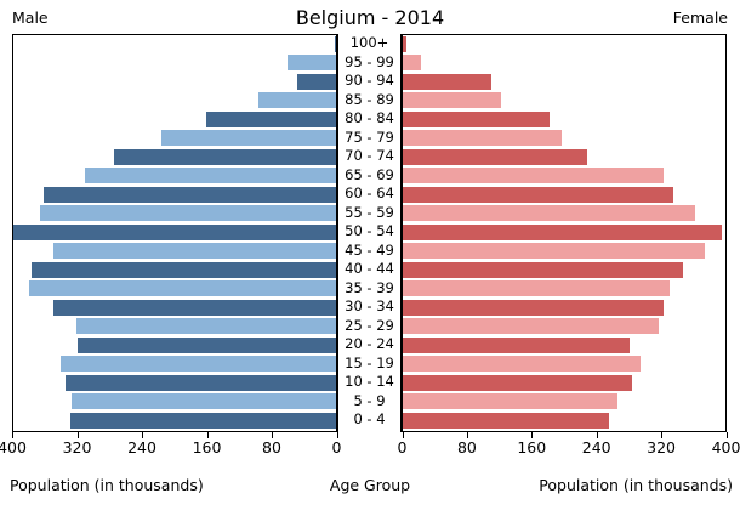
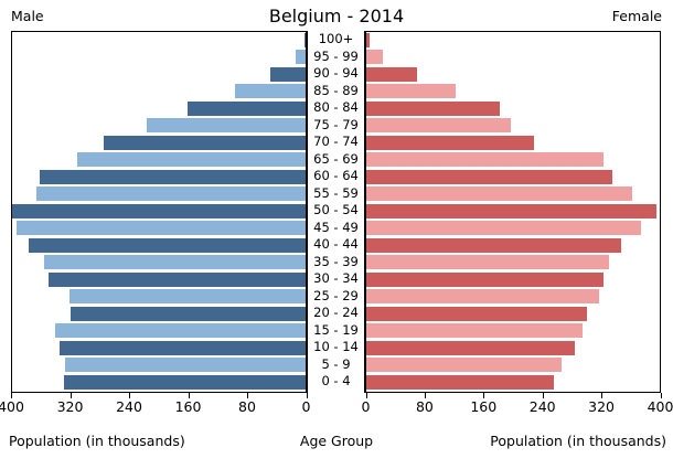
Female/20 - 24: 280 -> 300
Male/35 - 39: 380 -> 360
Male/45 - 49: 350 -> 390
Female/90 - 94: 110 -> 70
Male/95 - 99: 60 -> 10
